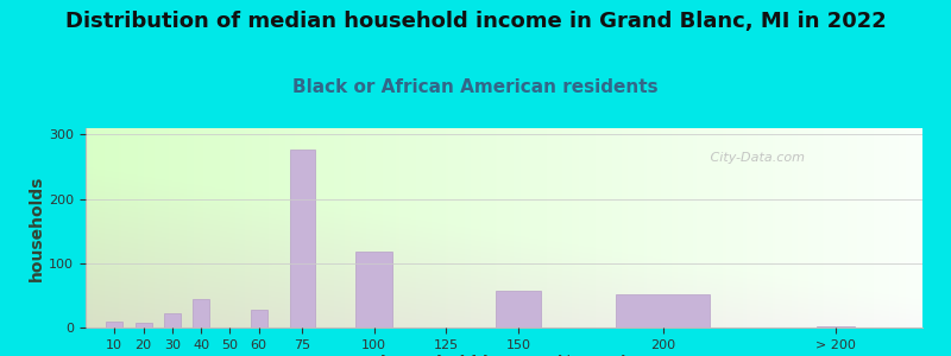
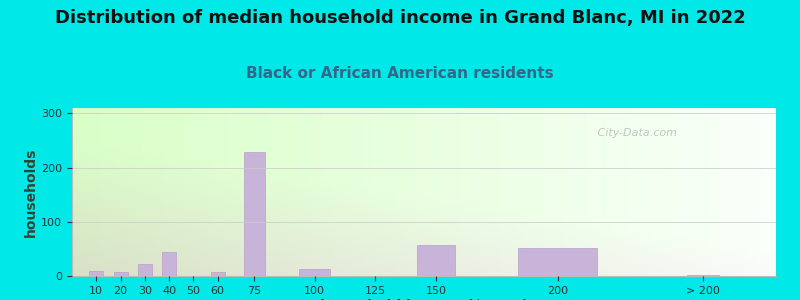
60: 28 -> 8
75: 276 -> 228
100: 118 -> 12
